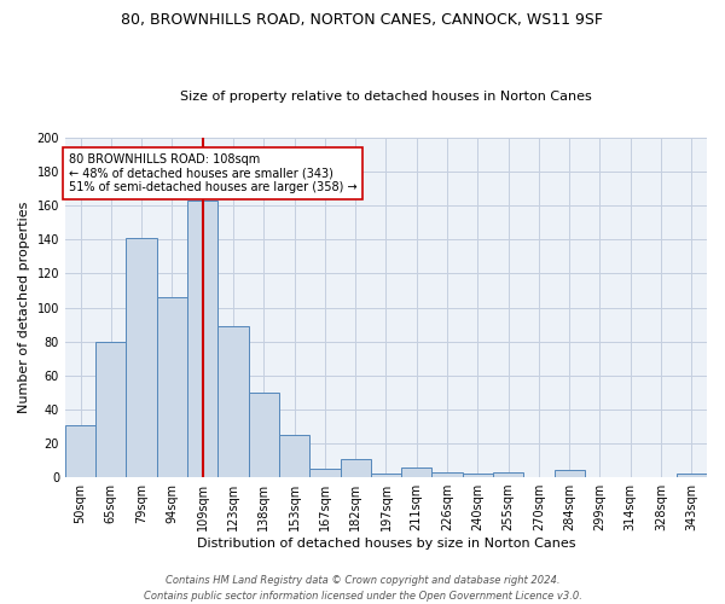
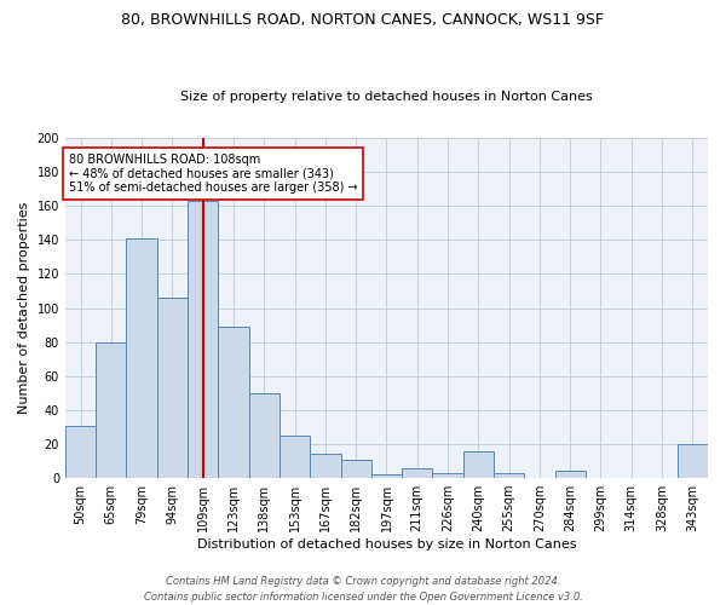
167sqm: 5 -> 14
240sqm: 2 -> 16
343sqm: 2 -> 20
